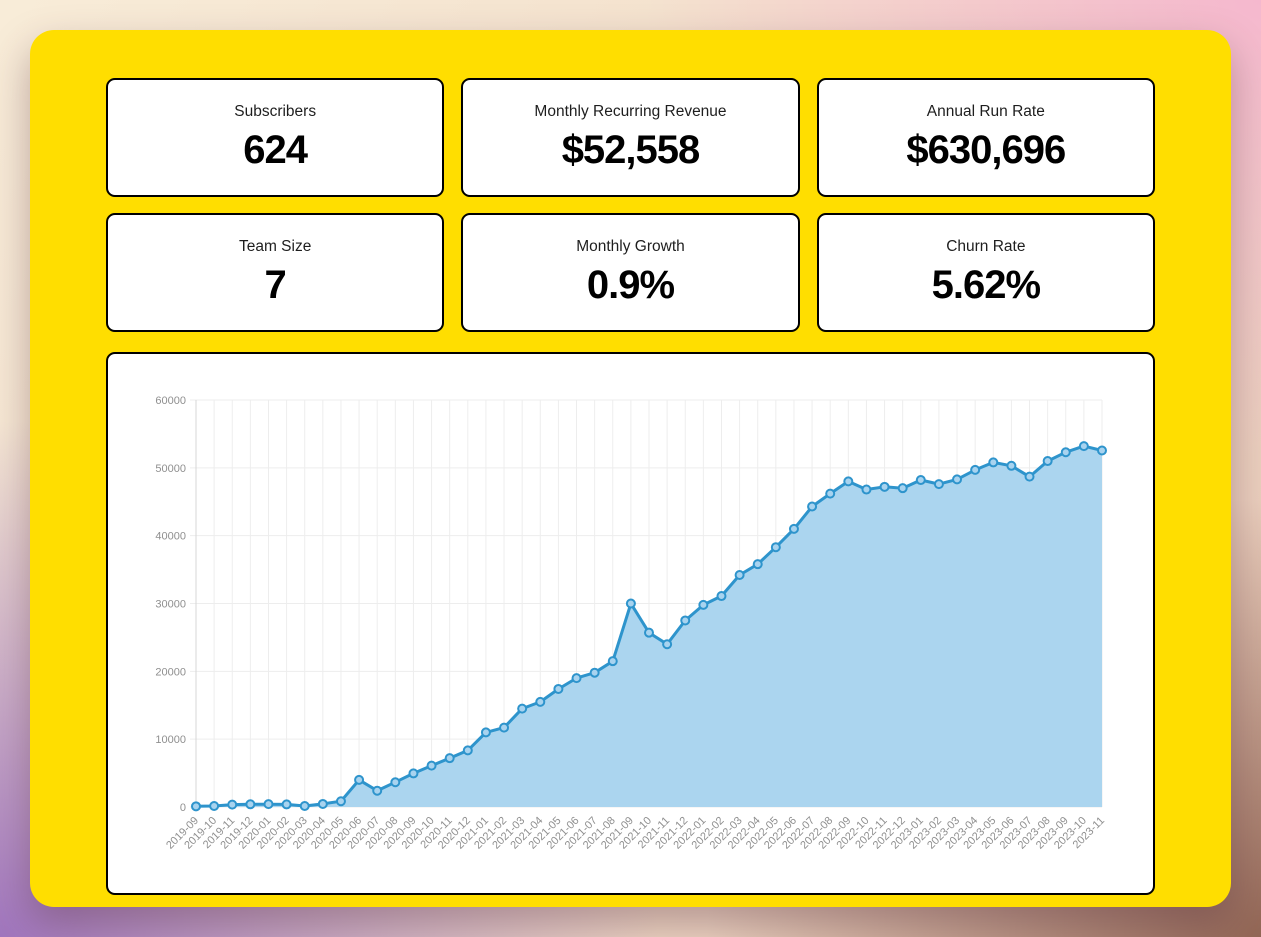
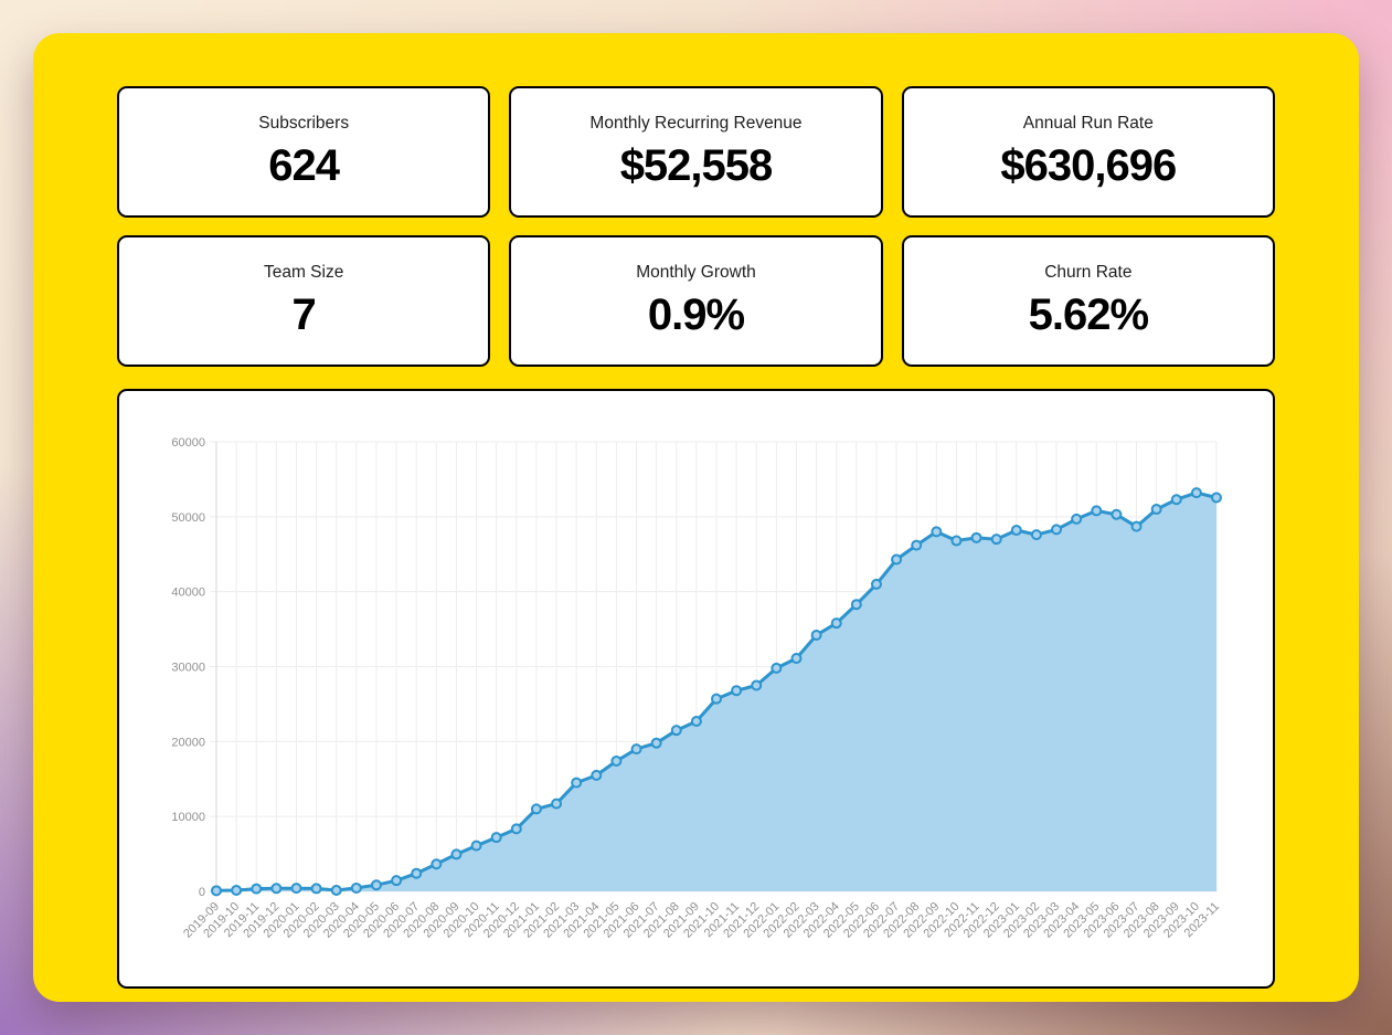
2020-06: 4000 -> 1000
2021-09: 30000 -> 23000
2021-11: 24000 -> 27000
